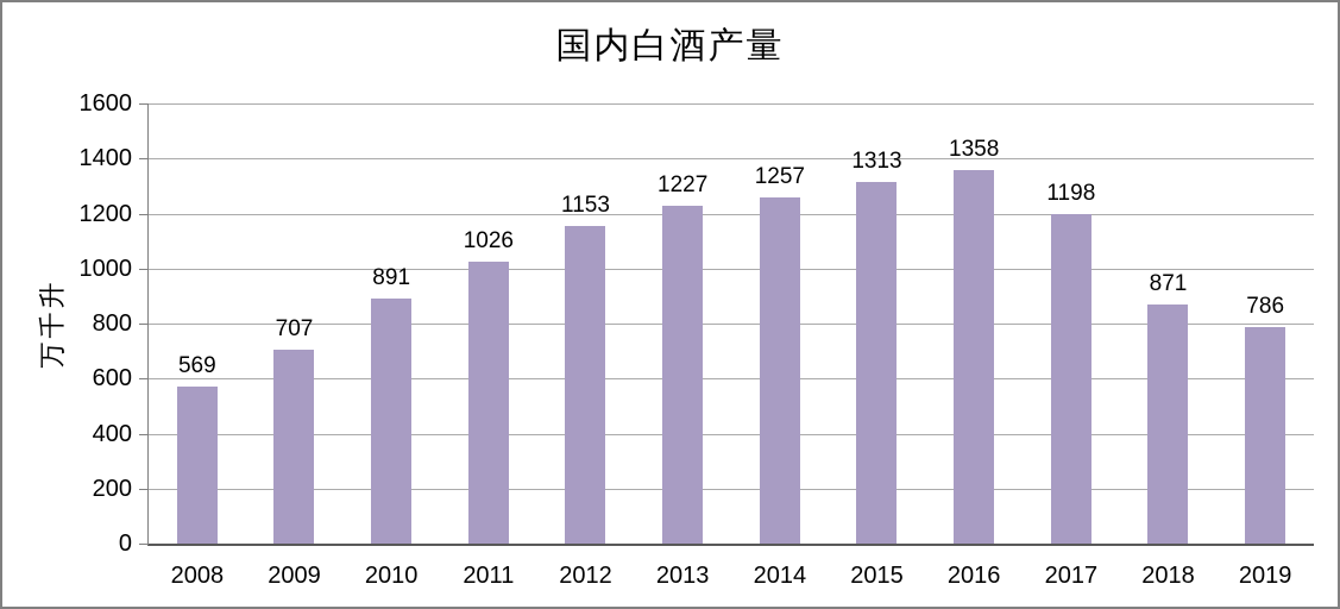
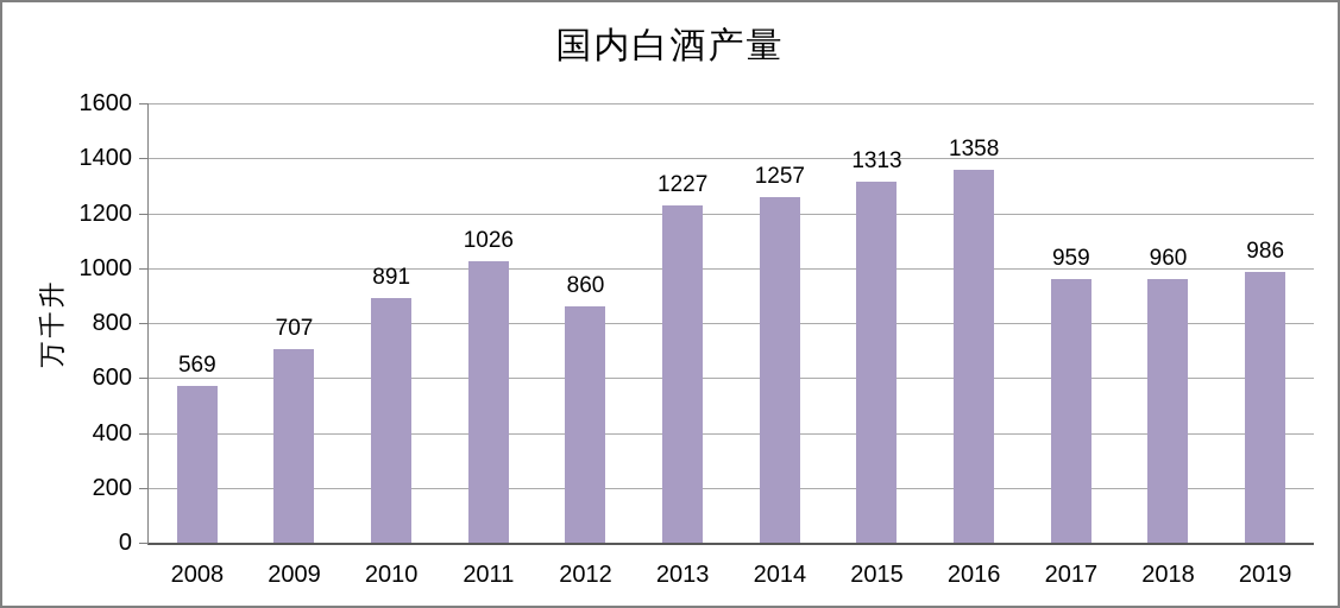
2012: 1153 -> 860
2017: 1198 -> 959
2018: 871 -> 960
2019: 786 -> 986
